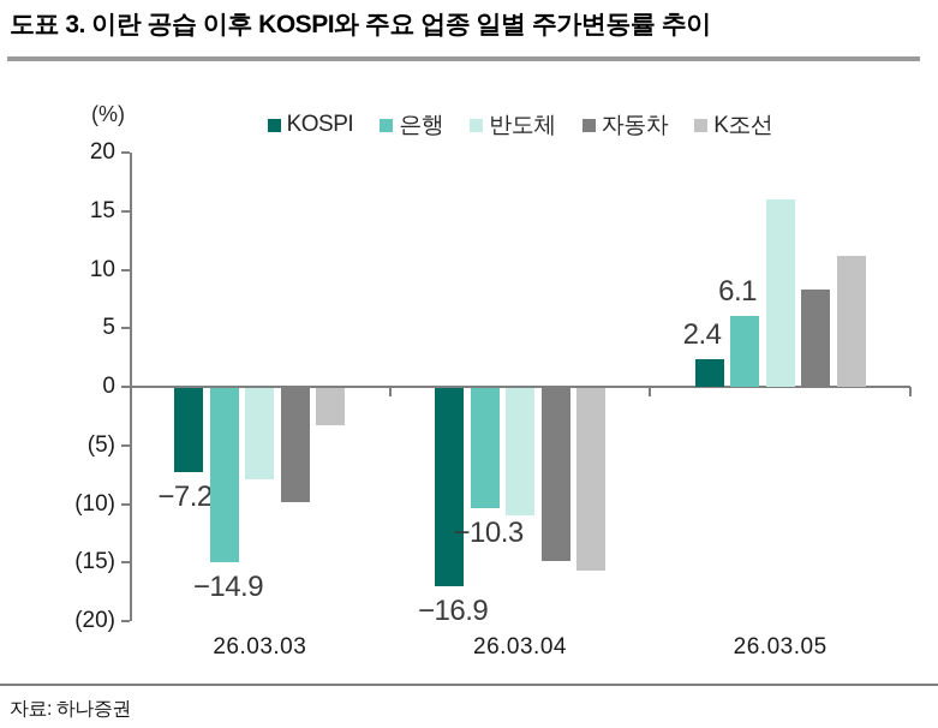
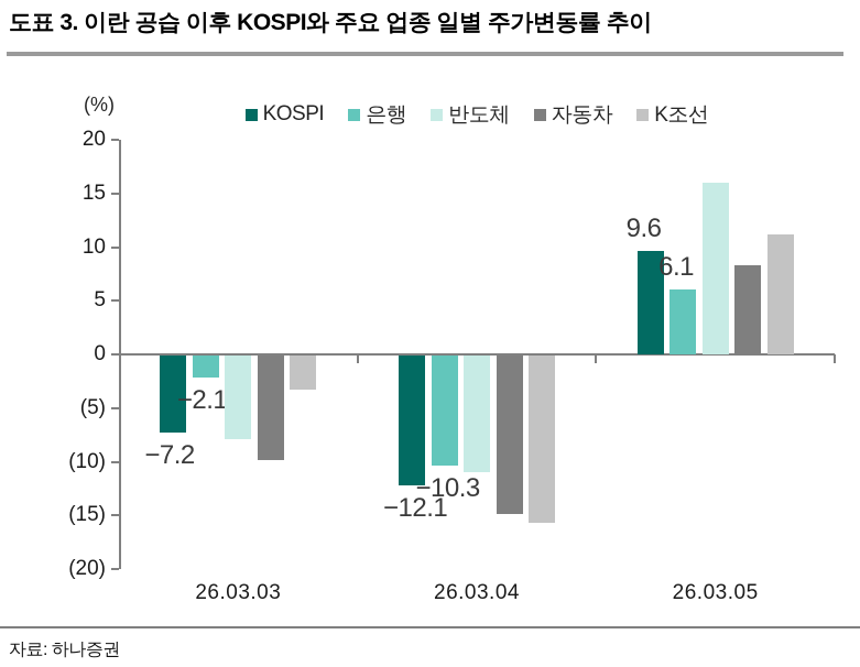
은행/26.03.03: −14.9 -> −2.1
KOSPI/26.03.04: −16.9 -> −12.1
KOSPI/26.03.05: 2.4 -> 9.6
